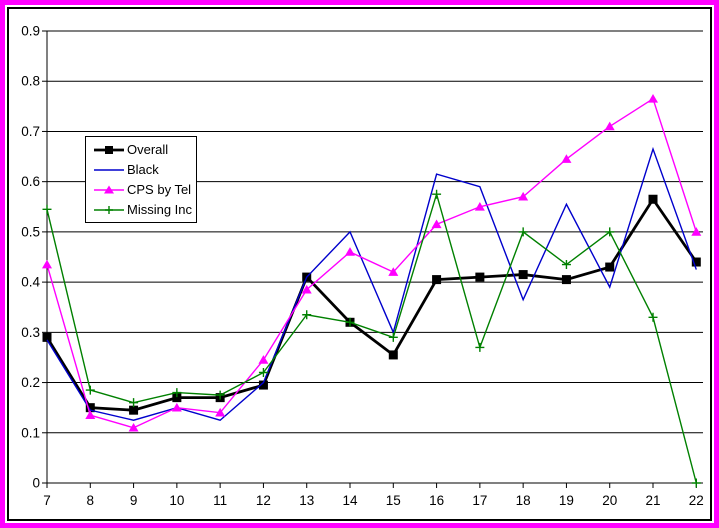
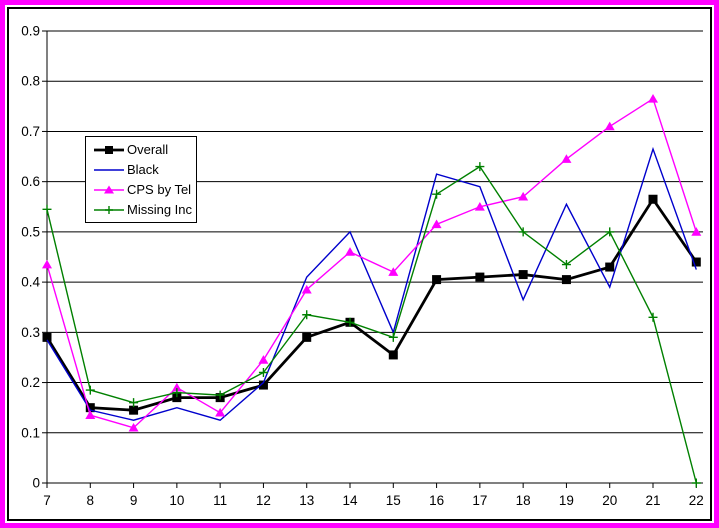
CPS by Tel/10: 0.15 -> 0.19
Overall/13: 0.41 -> 0.29
Missing Inc/17: 0.27 -> 0.63
